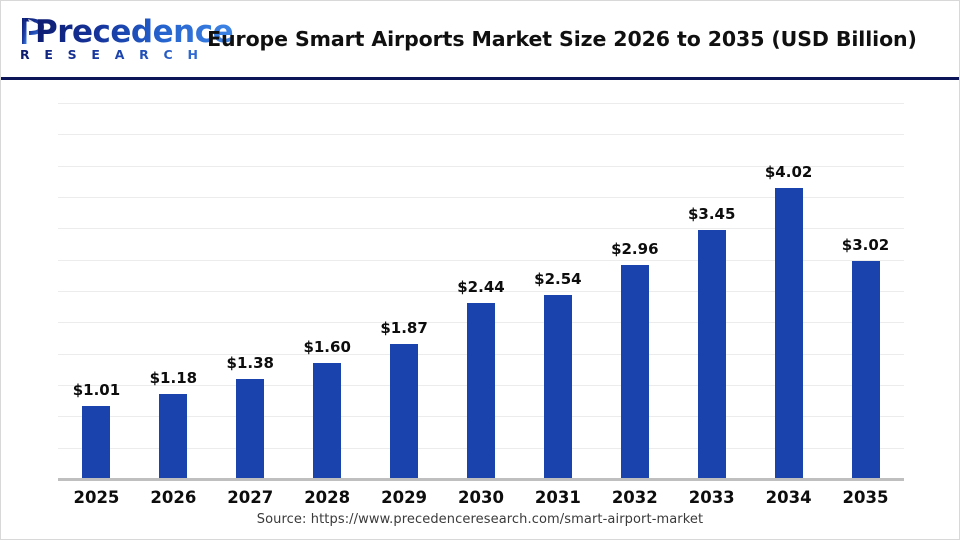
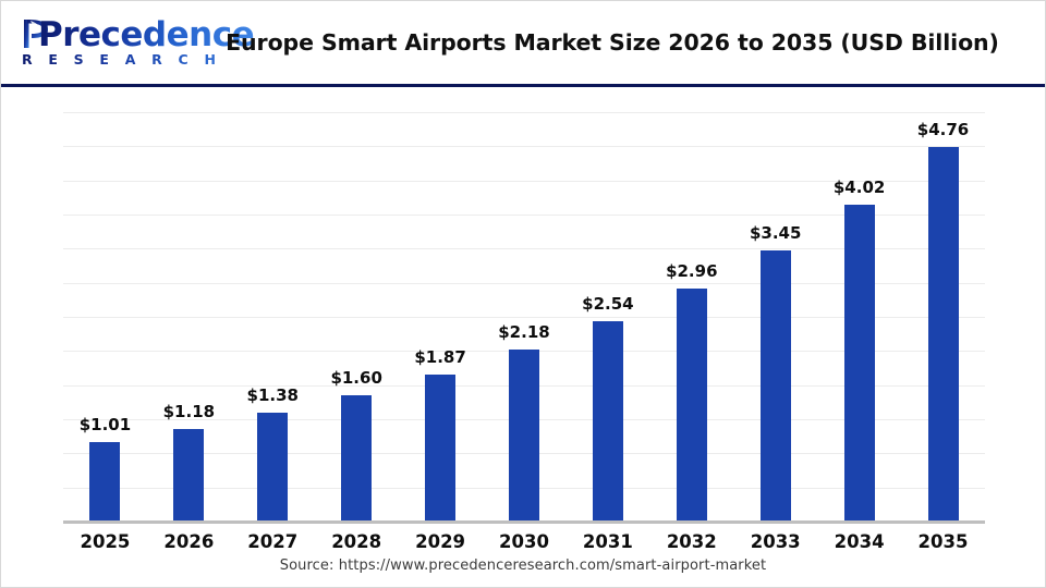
2030: $2.44 -> $2.18
2035: $3.02 -> $4.76
